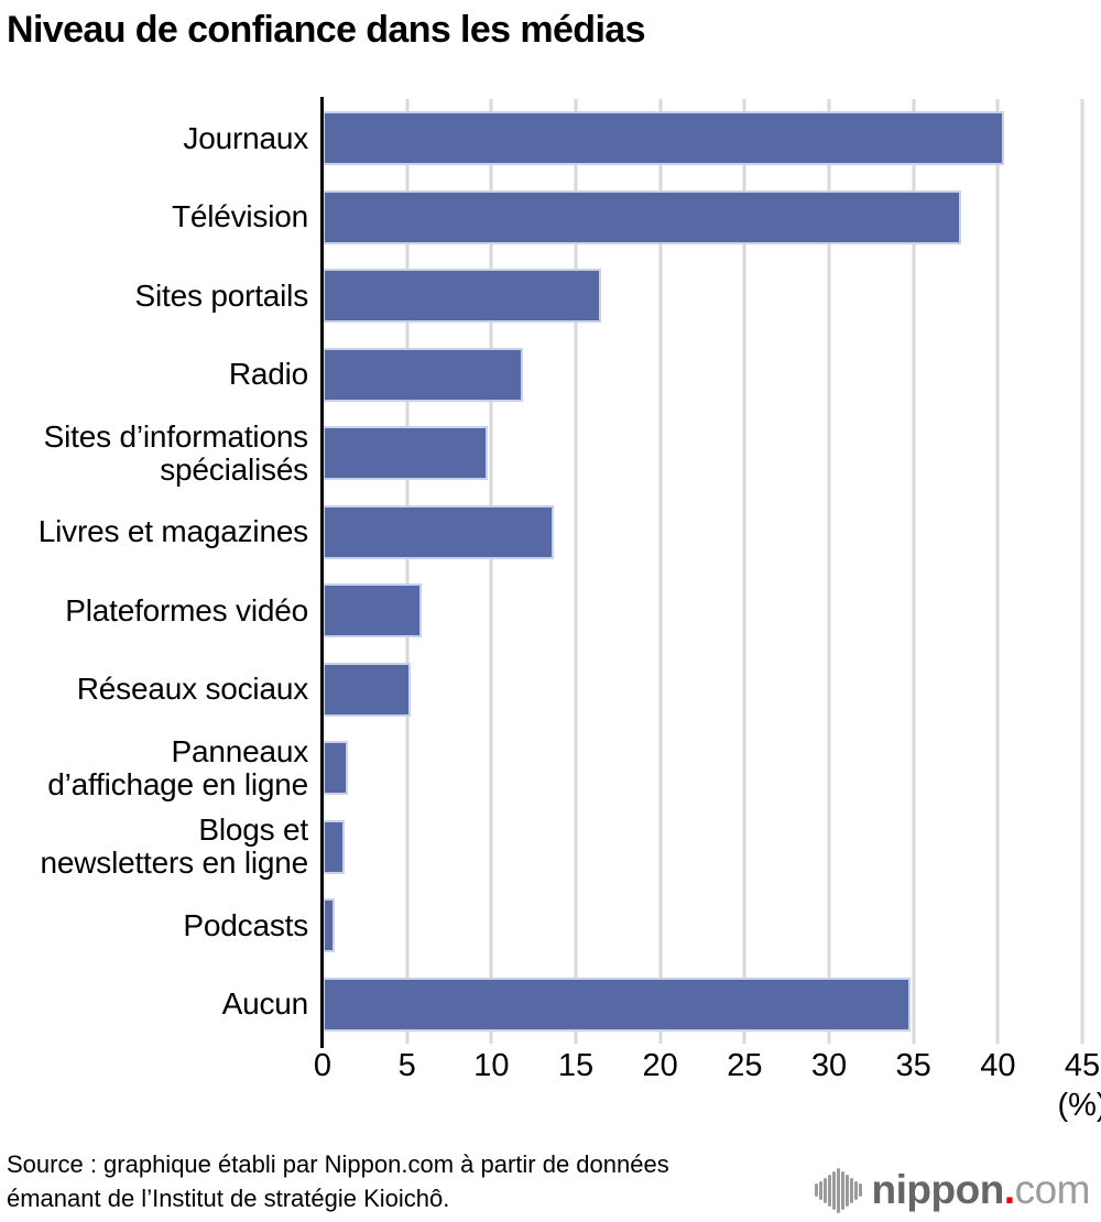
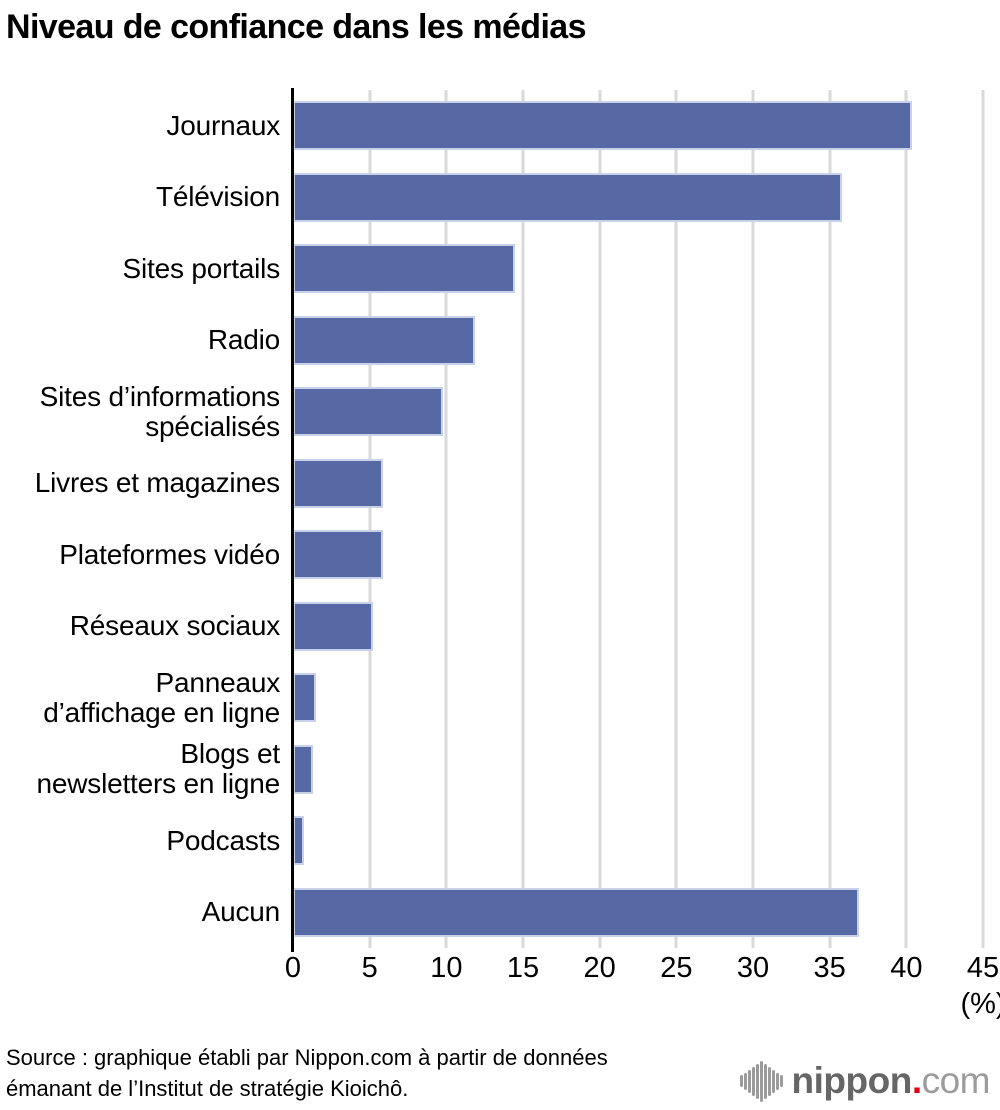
Télévision: 37.8 -> 35.8
Sites portails: 16.5 -> 14.5
Livres et magazines: 13.7 -> 5.9
Aucun: 34.8 -> 36.9
